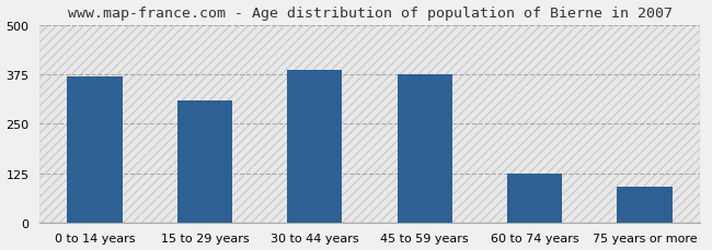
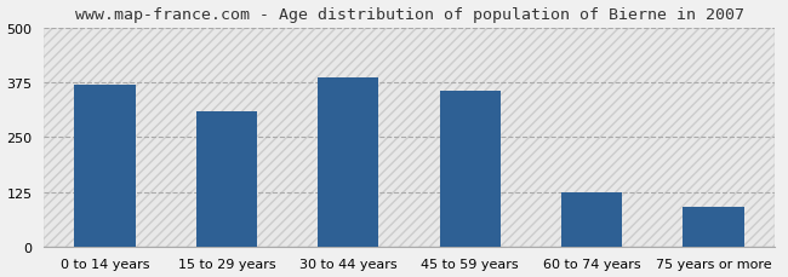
45 to 59 years: 375 -> 355
